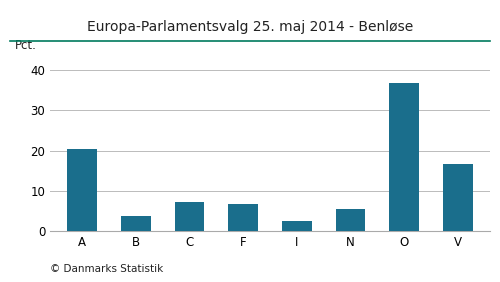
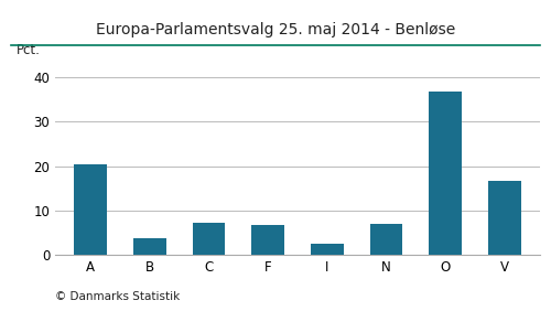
N: 5.5 -> 7.0
